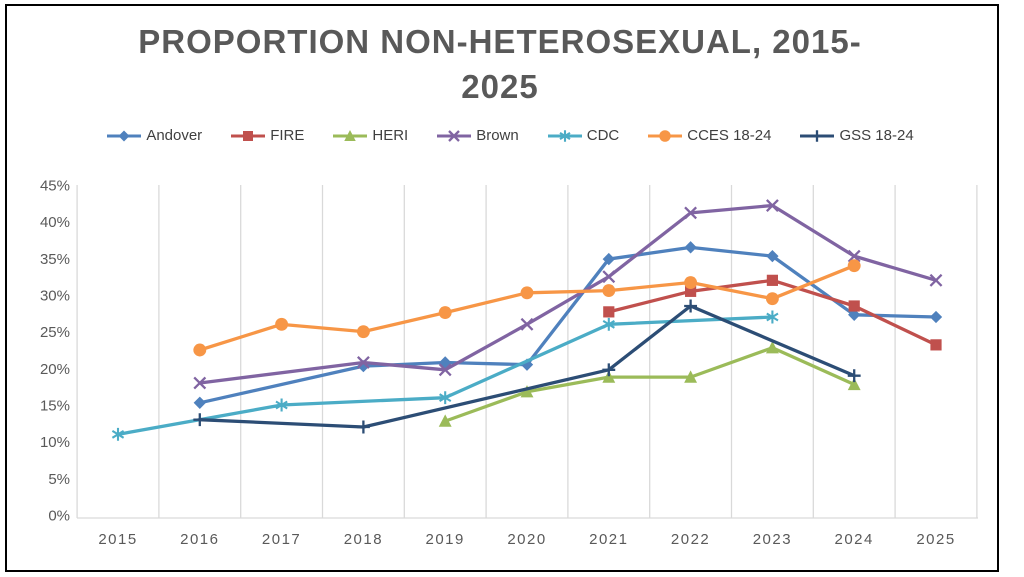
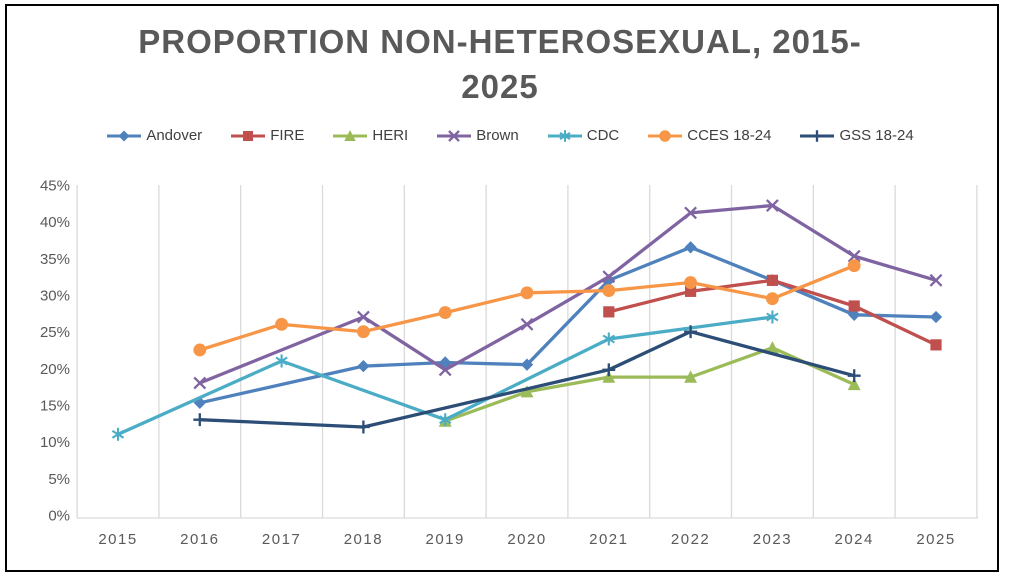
CDC/2017: 15% -> 21%
Brown/2018: 21% -> 27%
CDC/2019: 16% -> 13%
Andover/2021: 35% -> 32%
CDC/2021: 26% -> 24%
GSS 18-24/2022: 28% -> 25%
Andover/2023: 35% -> 32%
